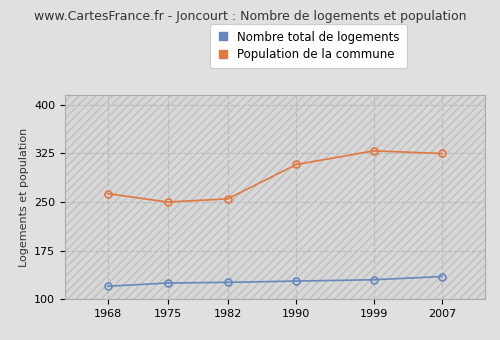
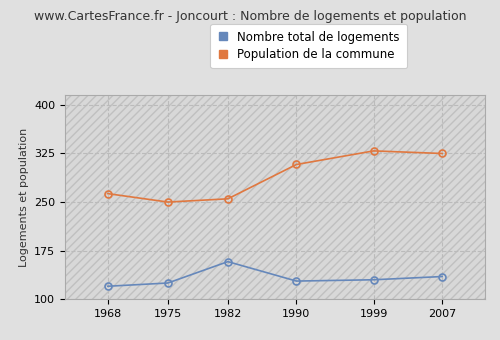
Nombre total de logements/1982: 126 -> 158
